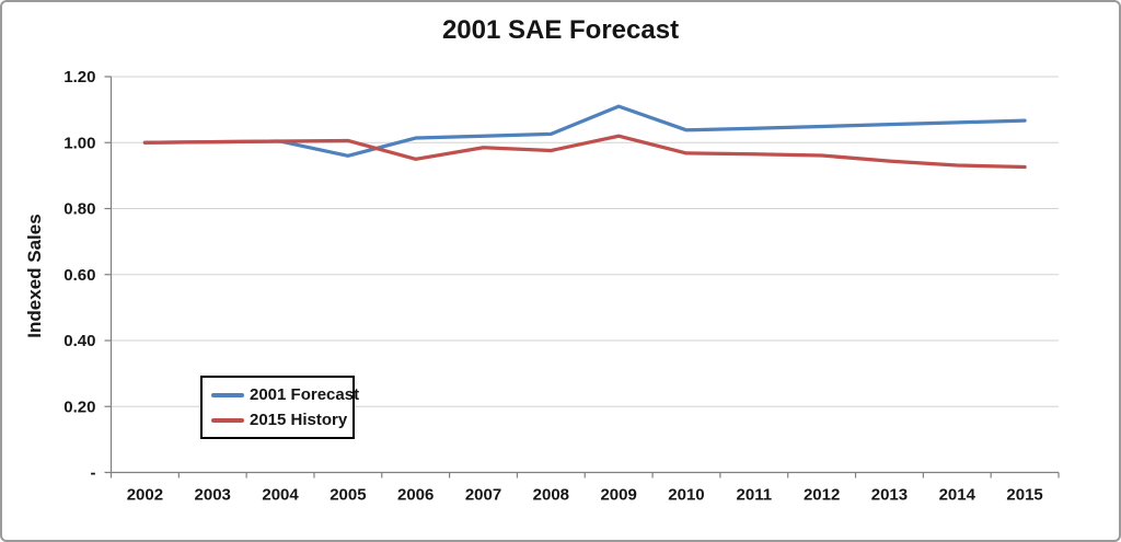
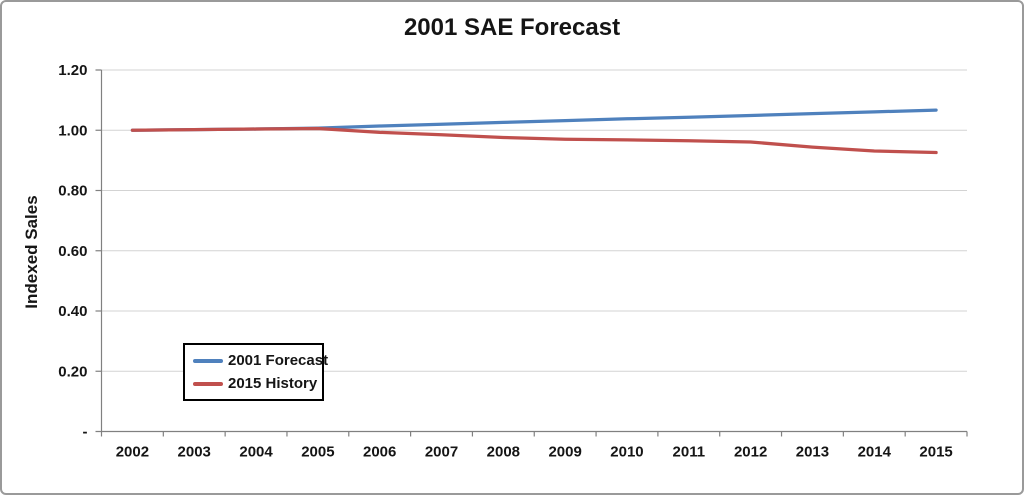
2001 Forecast/2005: 0.96 -> 1.01
2015 History/2006: 0.95 -> 0.99
2001 Forecast/2009: 1.11 -> 1.03
2015 History/2009: 1.02 -> 0.97
